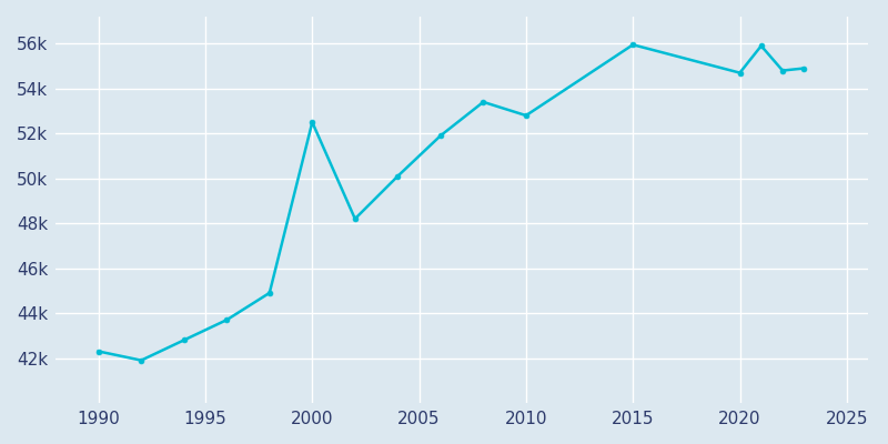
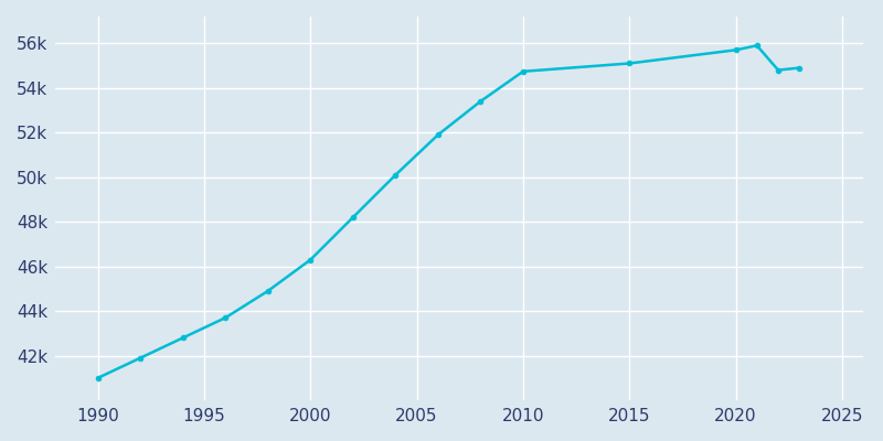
1990: 42.30k -> 41.00k
2000: 52.50k -> 46.30k
2010: 52.80k -> 54.74k
2015: 55.95k -> 55.10k
2020: 54.70k -> 55.70k
